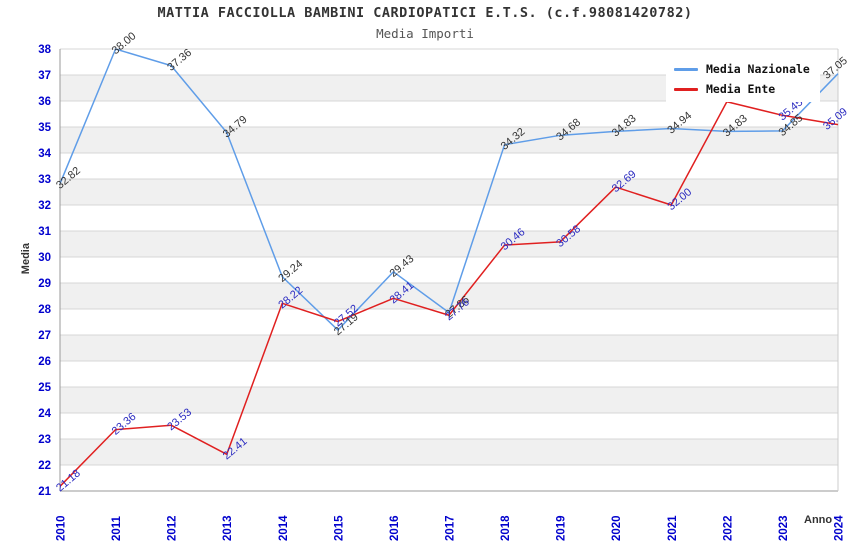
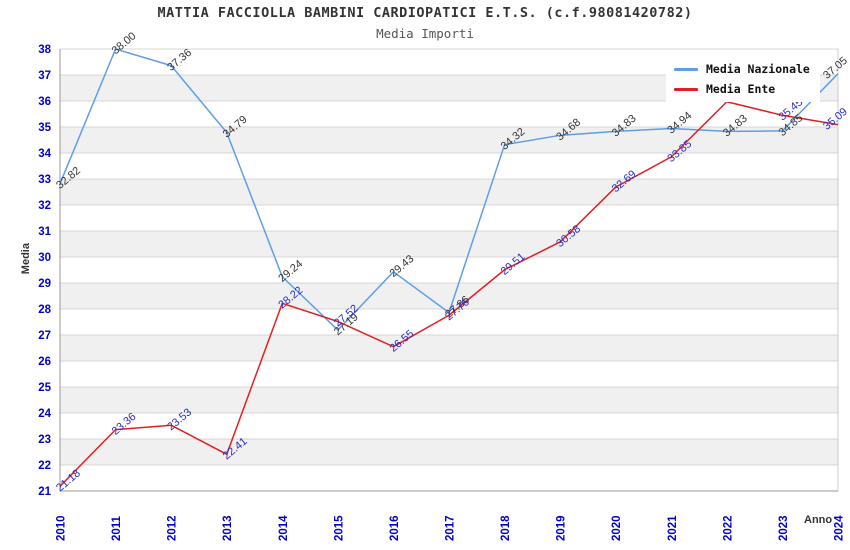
Media Ente/2016: 28.41 -> 26.55
Media Ente/2018: 30.46 -> 29.51
Media Ente/2021: 32.00 -> 33.85
